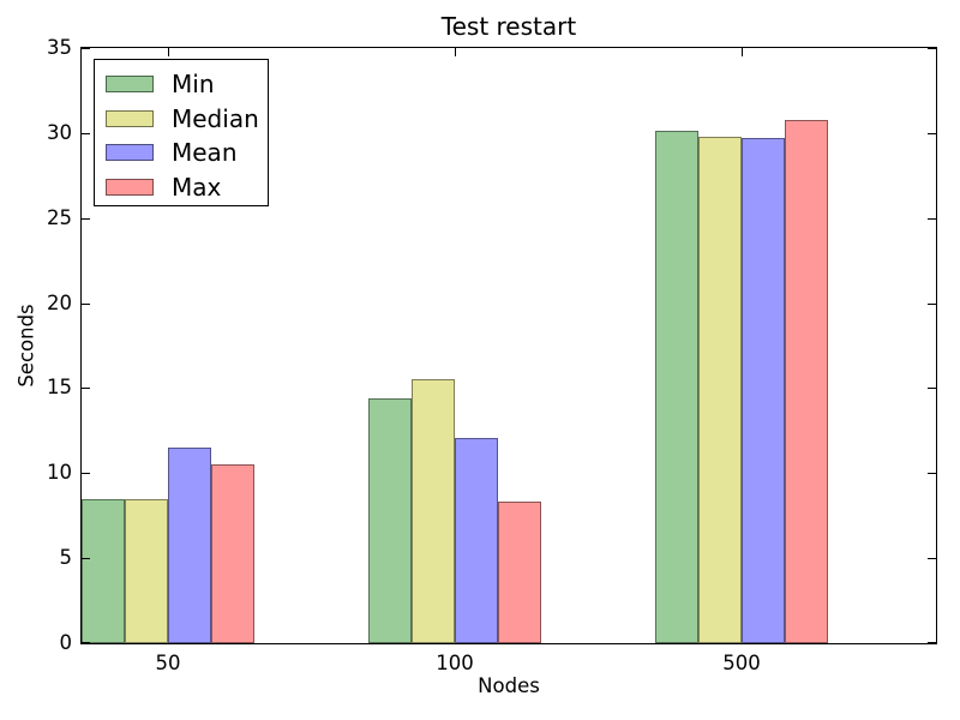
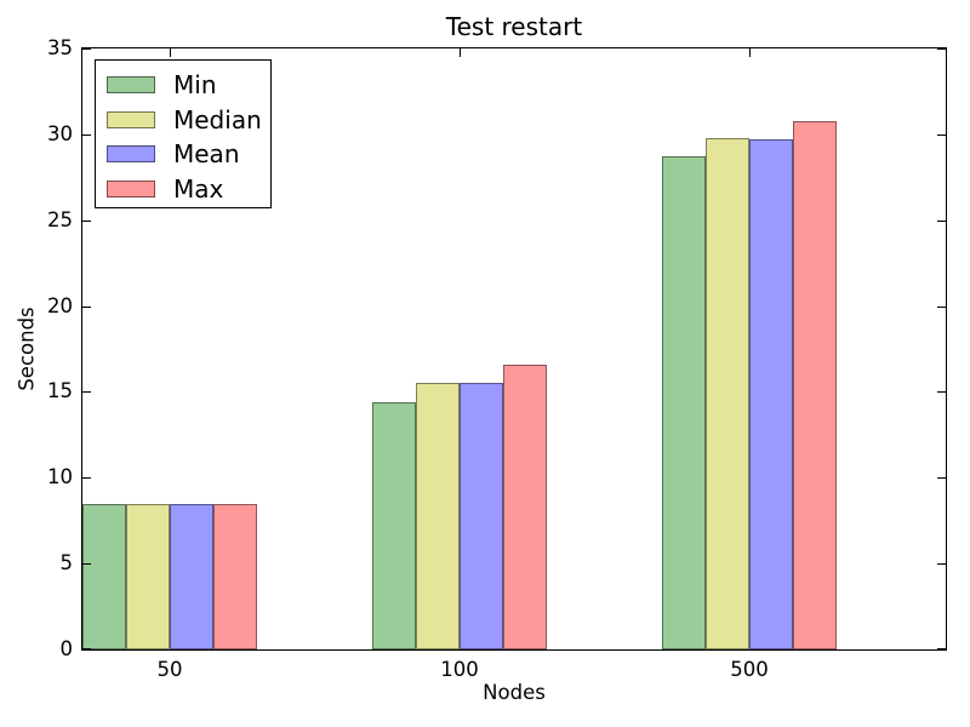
Mean/50: 11.5 -> 8.5
Max/50: 10.5 -> 8.5
Mean/100: 12.1 -> 15.5
Max/100: 8.3 -> 16.6
Min/500: 30.1 -> 28.7
